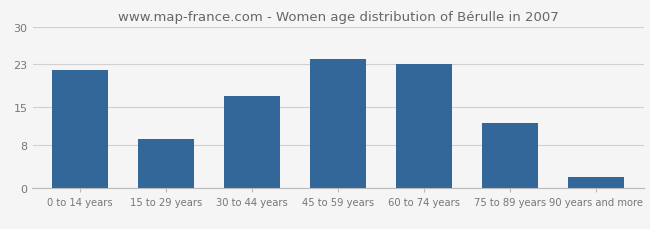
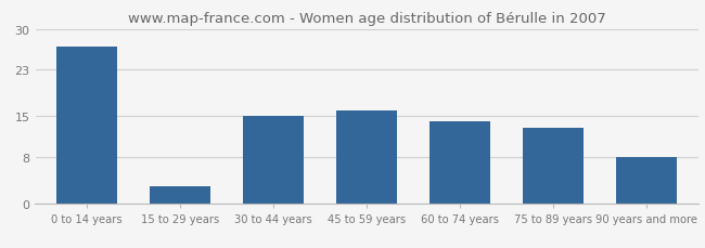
0 to 14 years: 22 -> 27
15 to 29 years: 9 -> 3
30 to 44 years: 17 -> 15
45 to 59 years: 24 -> 16
60 to 74 years: 23 -> 14
75 to 89 years: 12 -> 13
90 years and more: 2 -> 8
